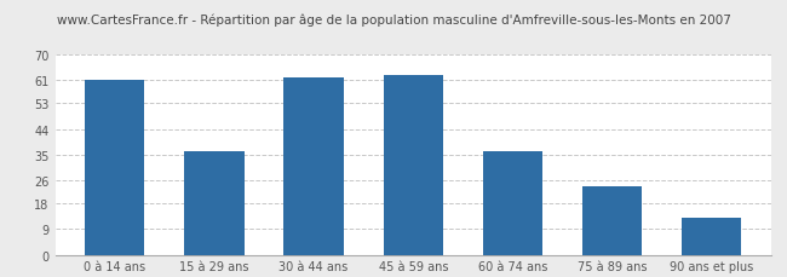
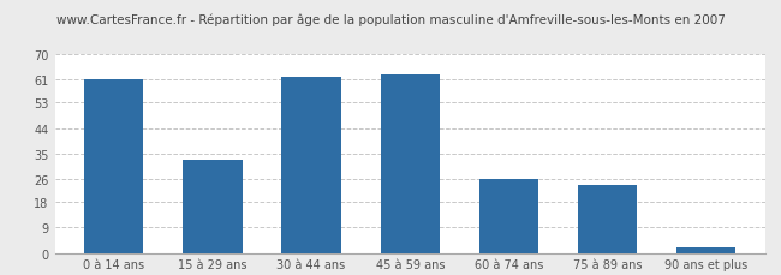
15 à 29 ans: 36 -> 33
60 à 74 ans: 36 -> 26
90 ans et plus: 13 -> 2
